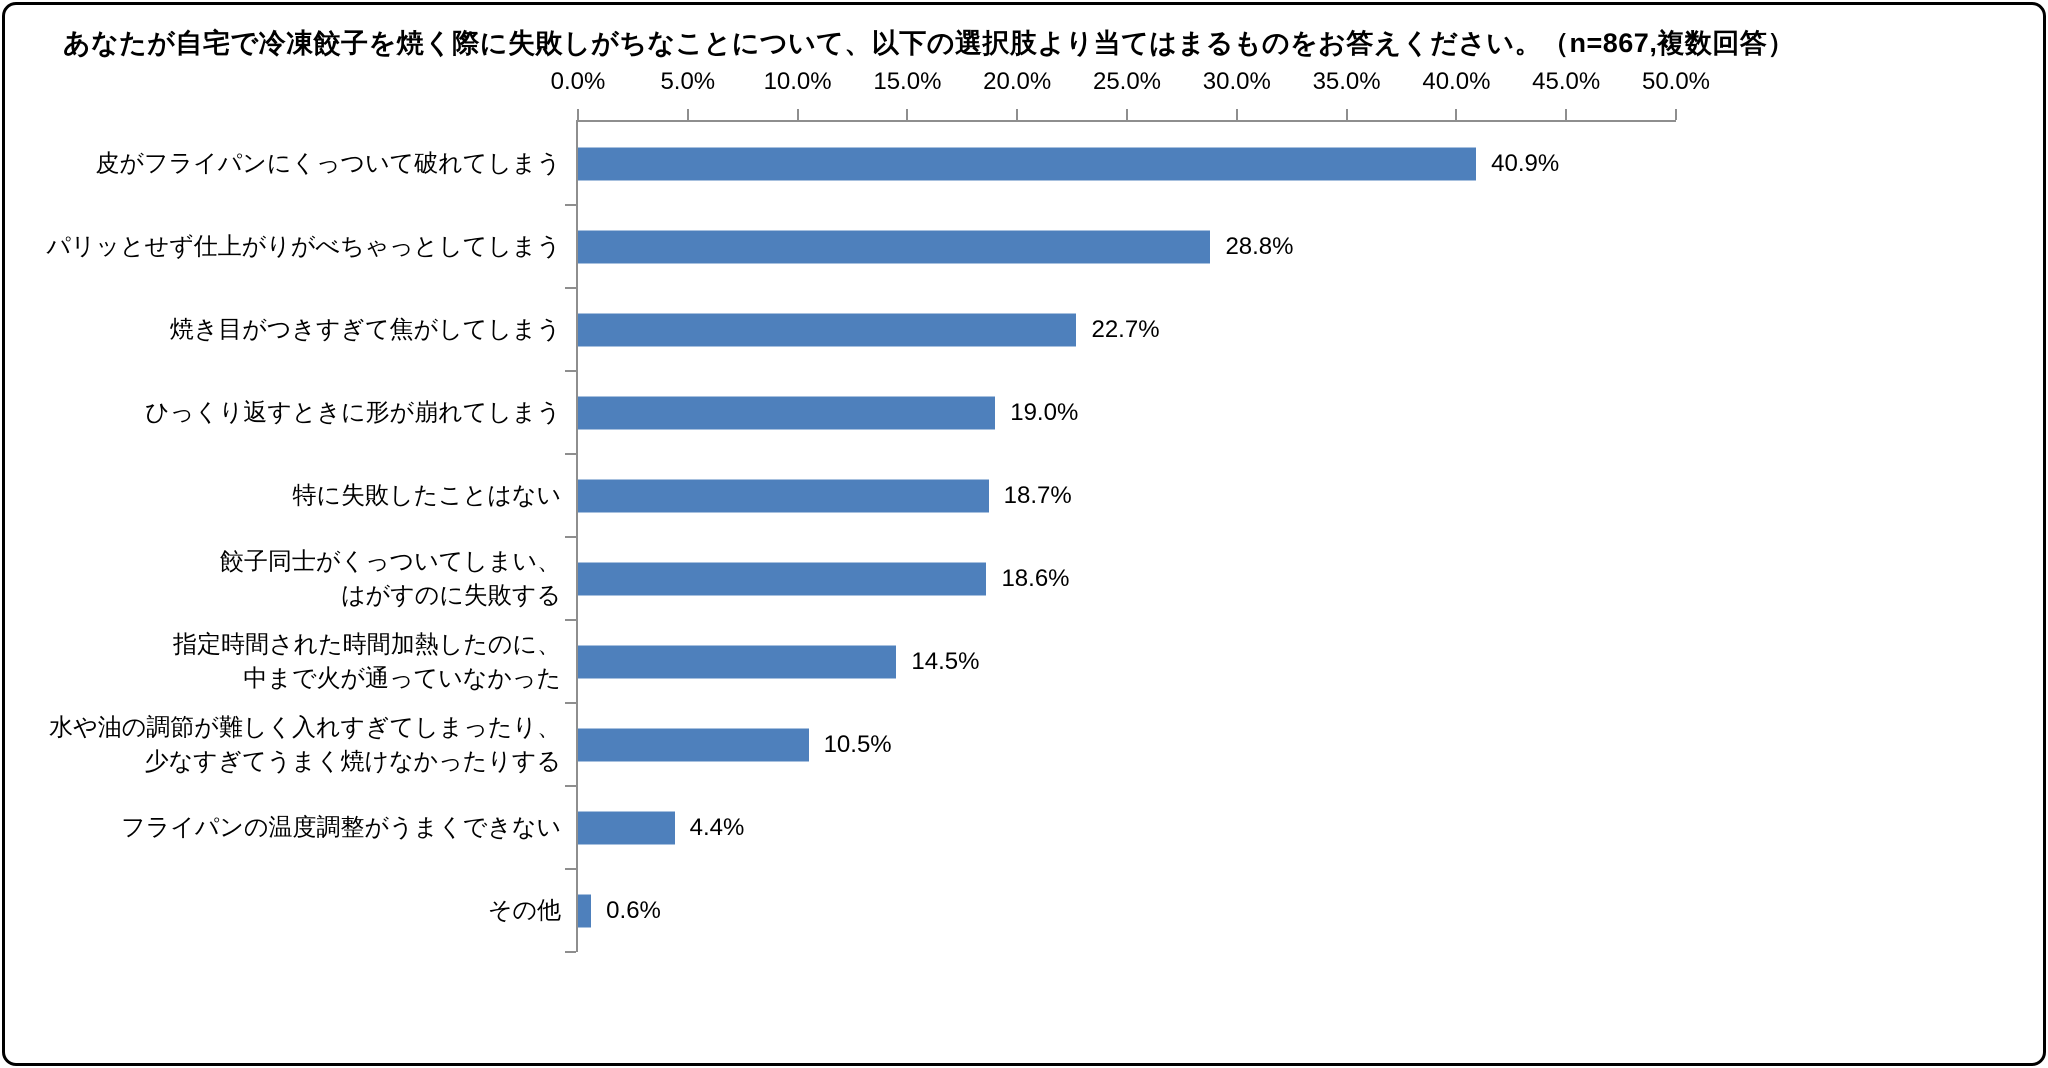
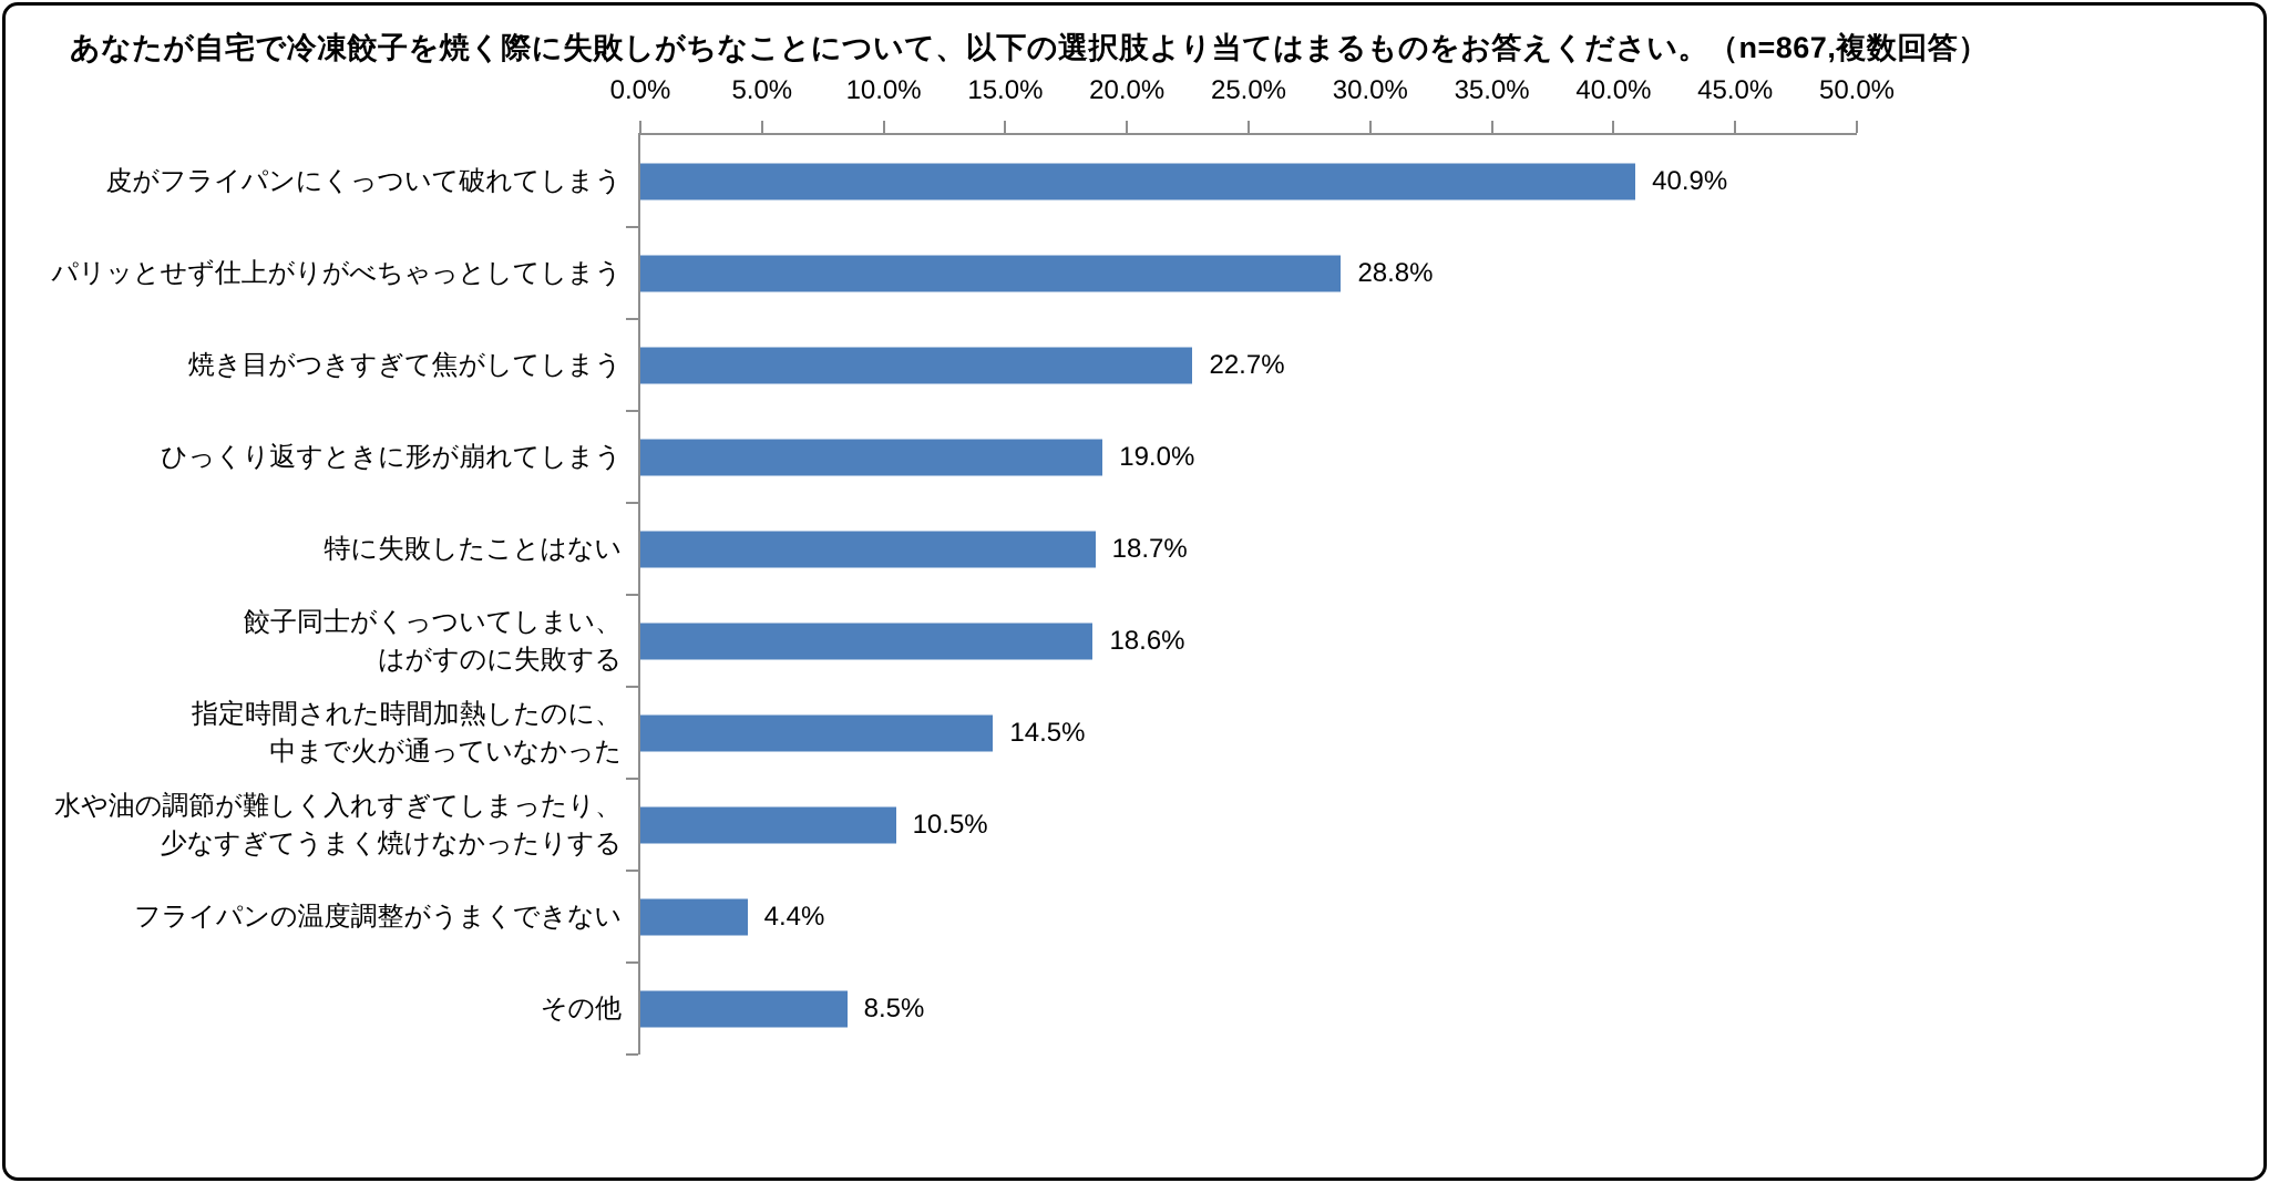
その他: 0.6% -> 8.5%
